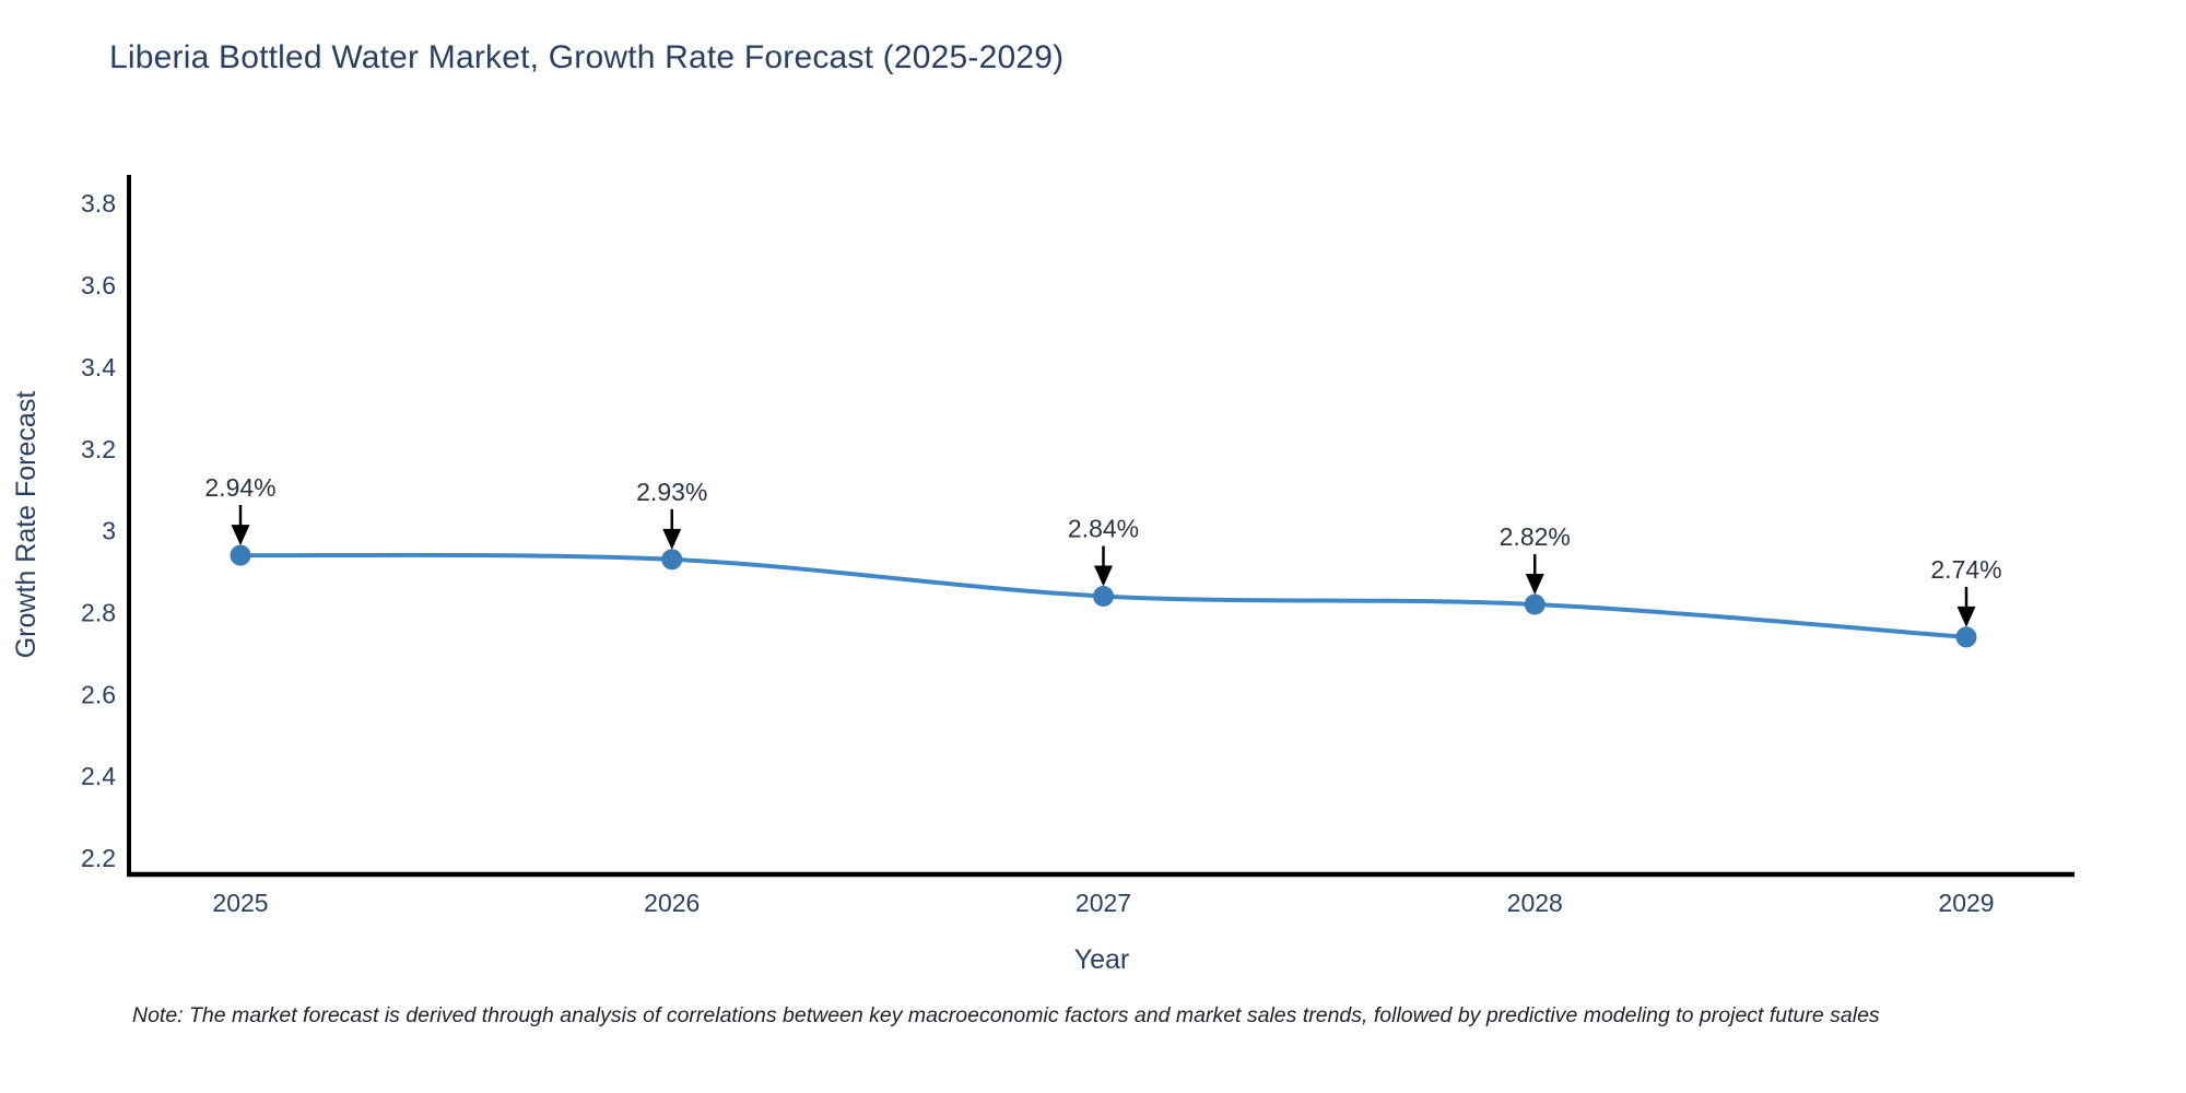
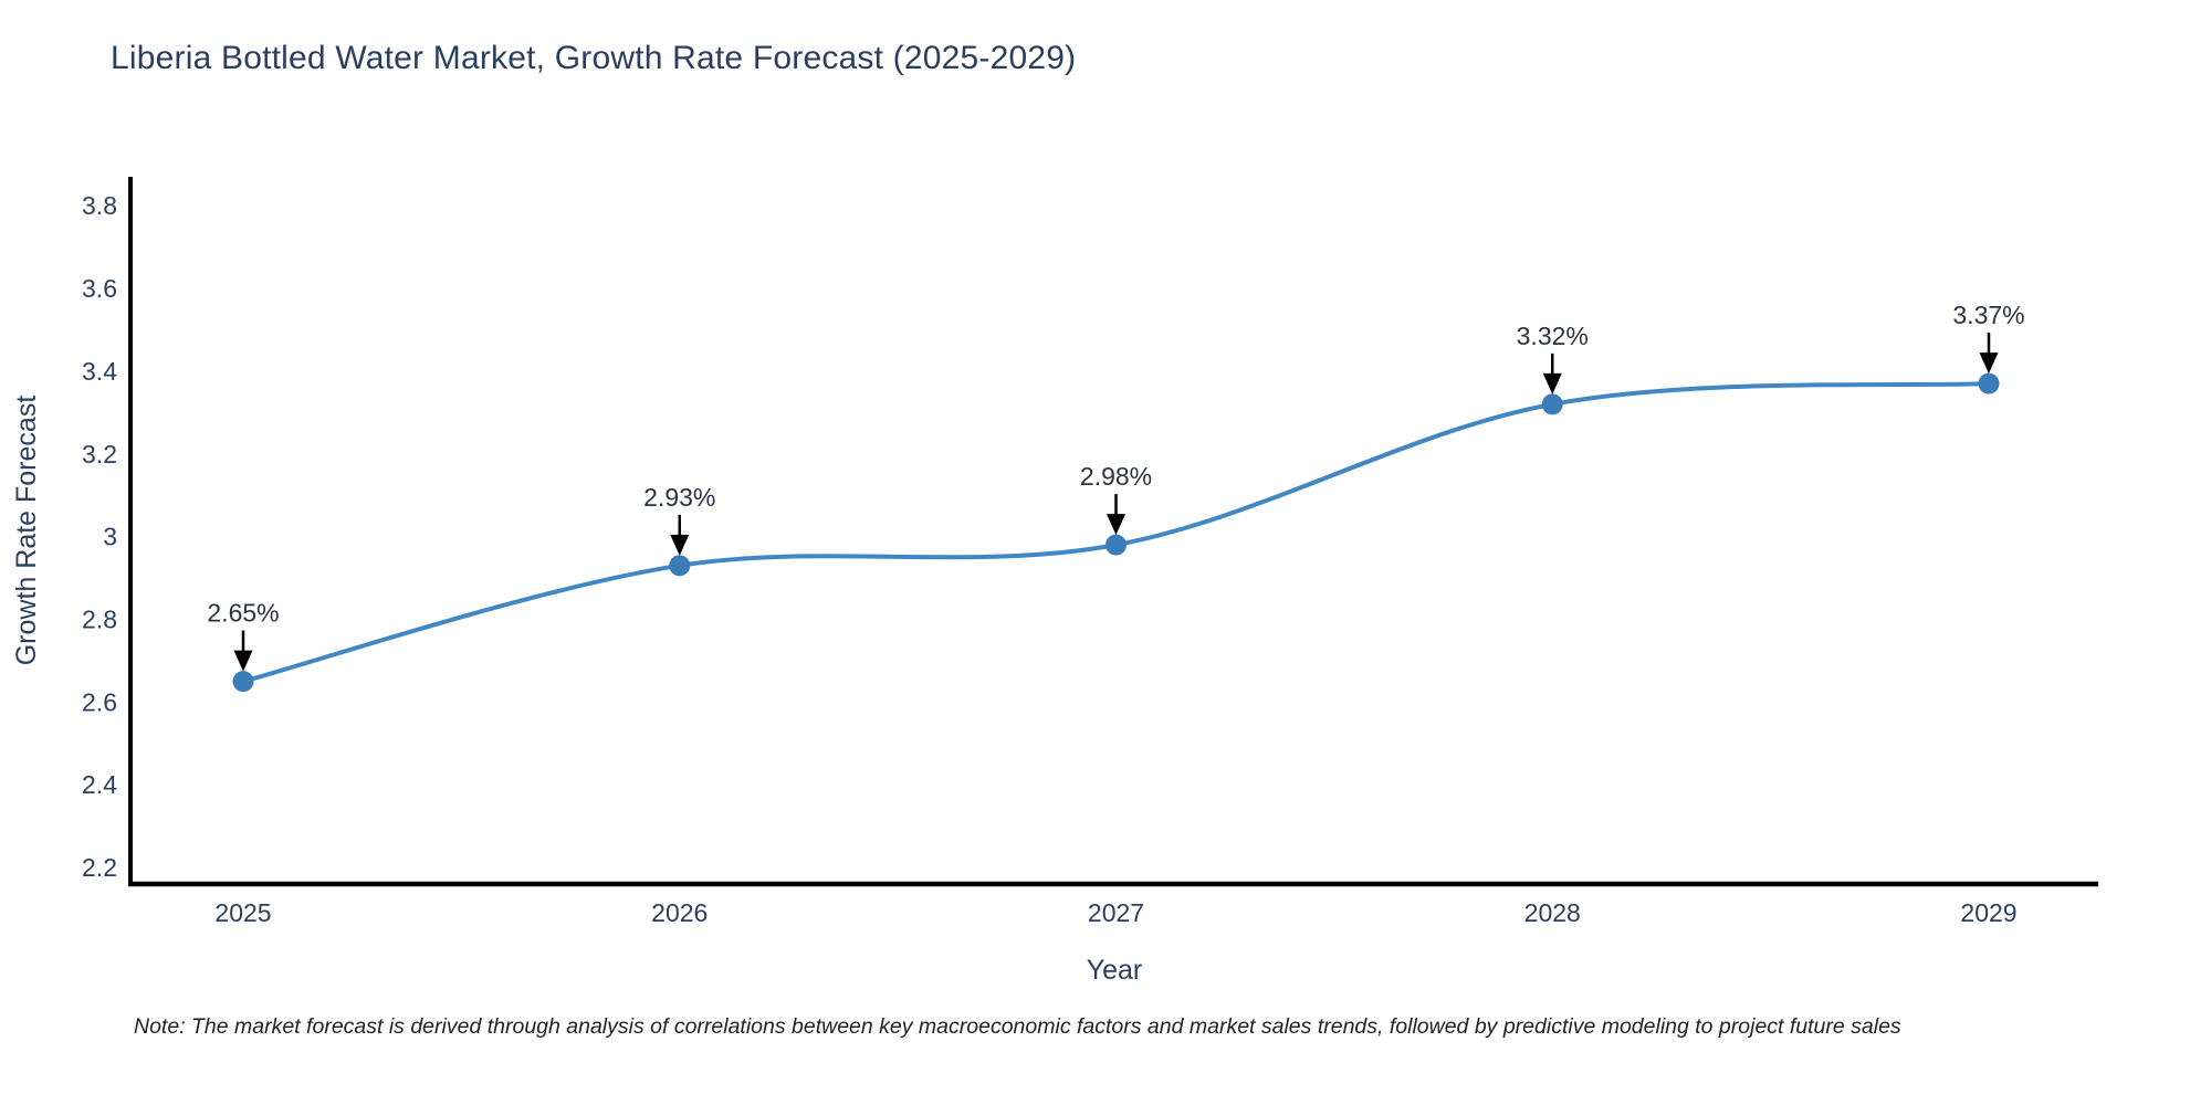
2025: 2.94% -> 2.65%
2027: 2.84% -> 2.98%
2028: 2.82% -> 3.32%
2029: 2.74% -> 3.37%
